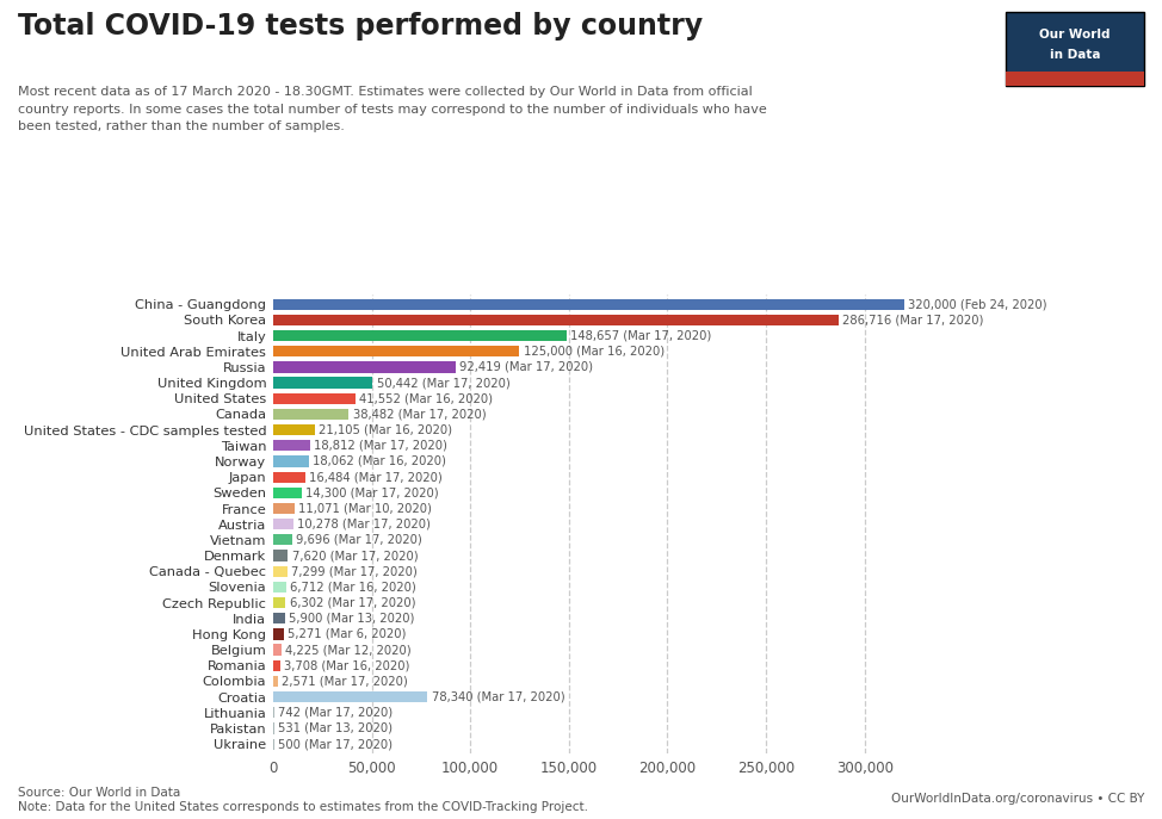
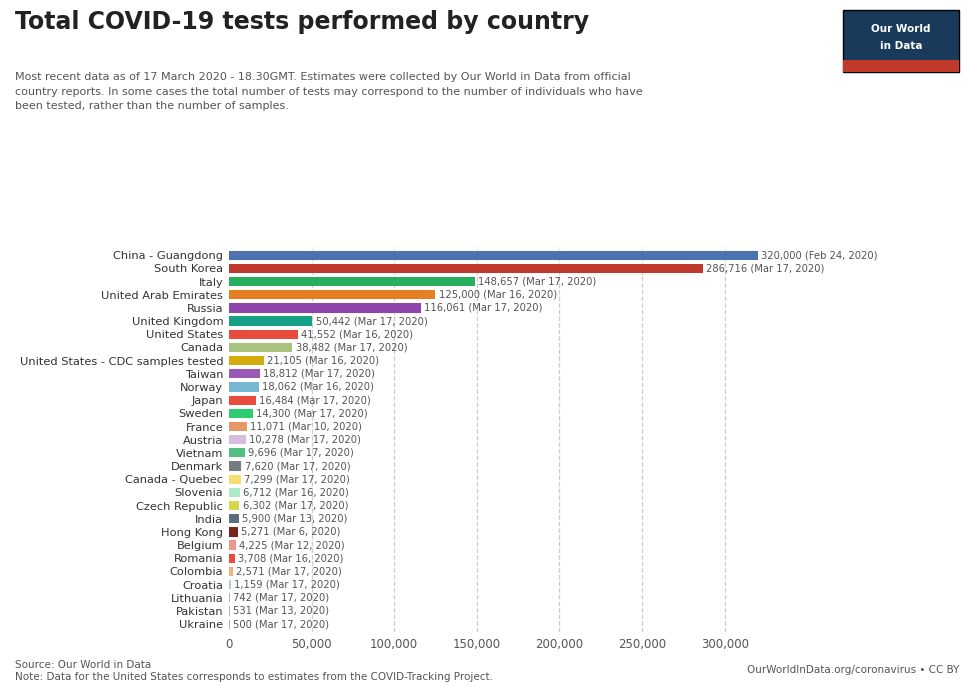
Russia: 92,419 -> 116,061
Croatia: 78,340 -> 1,159
